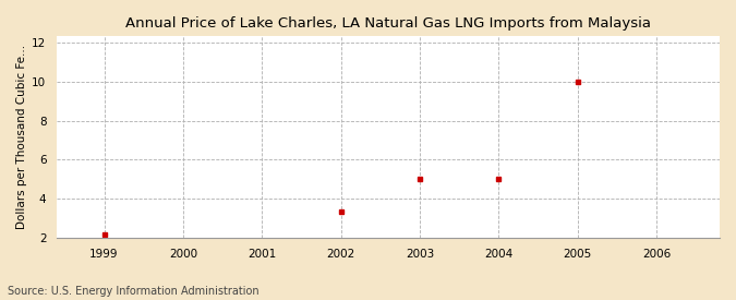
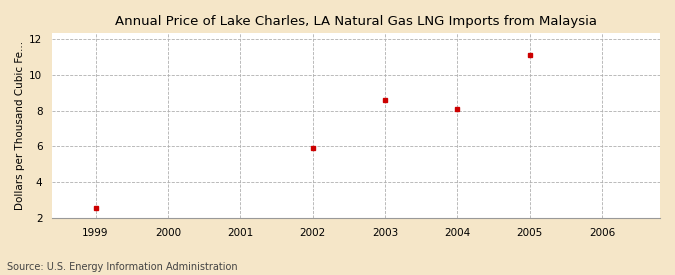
1999: 2.2 -> 2.6
2002: 3.4 -> 5.9
2003: 5.0 -> 8.6
2004: 5.0 -> 8.1
2005: 10.0 -> 11.1
